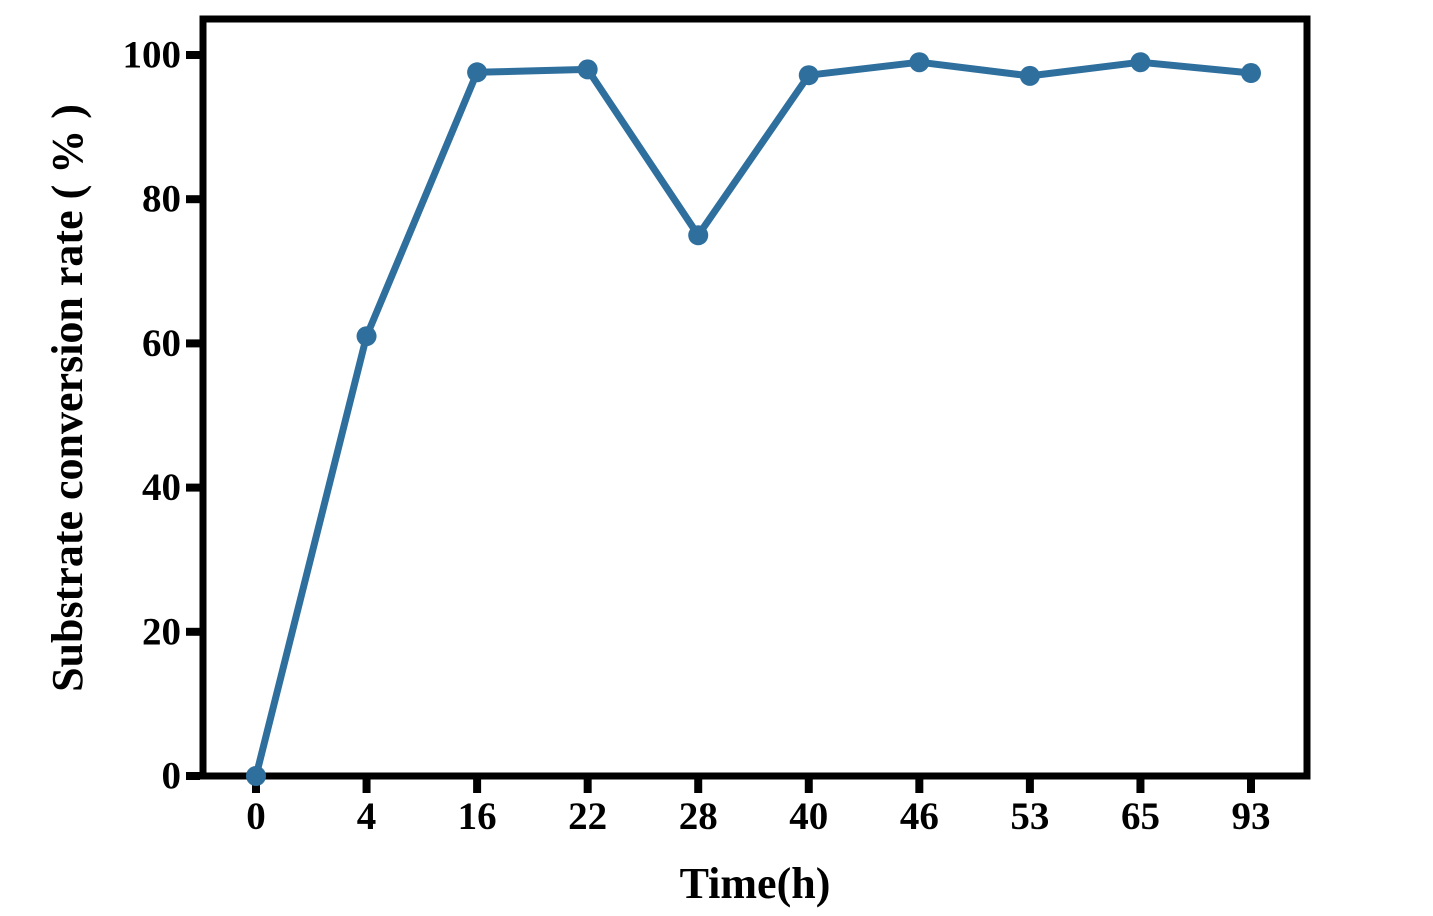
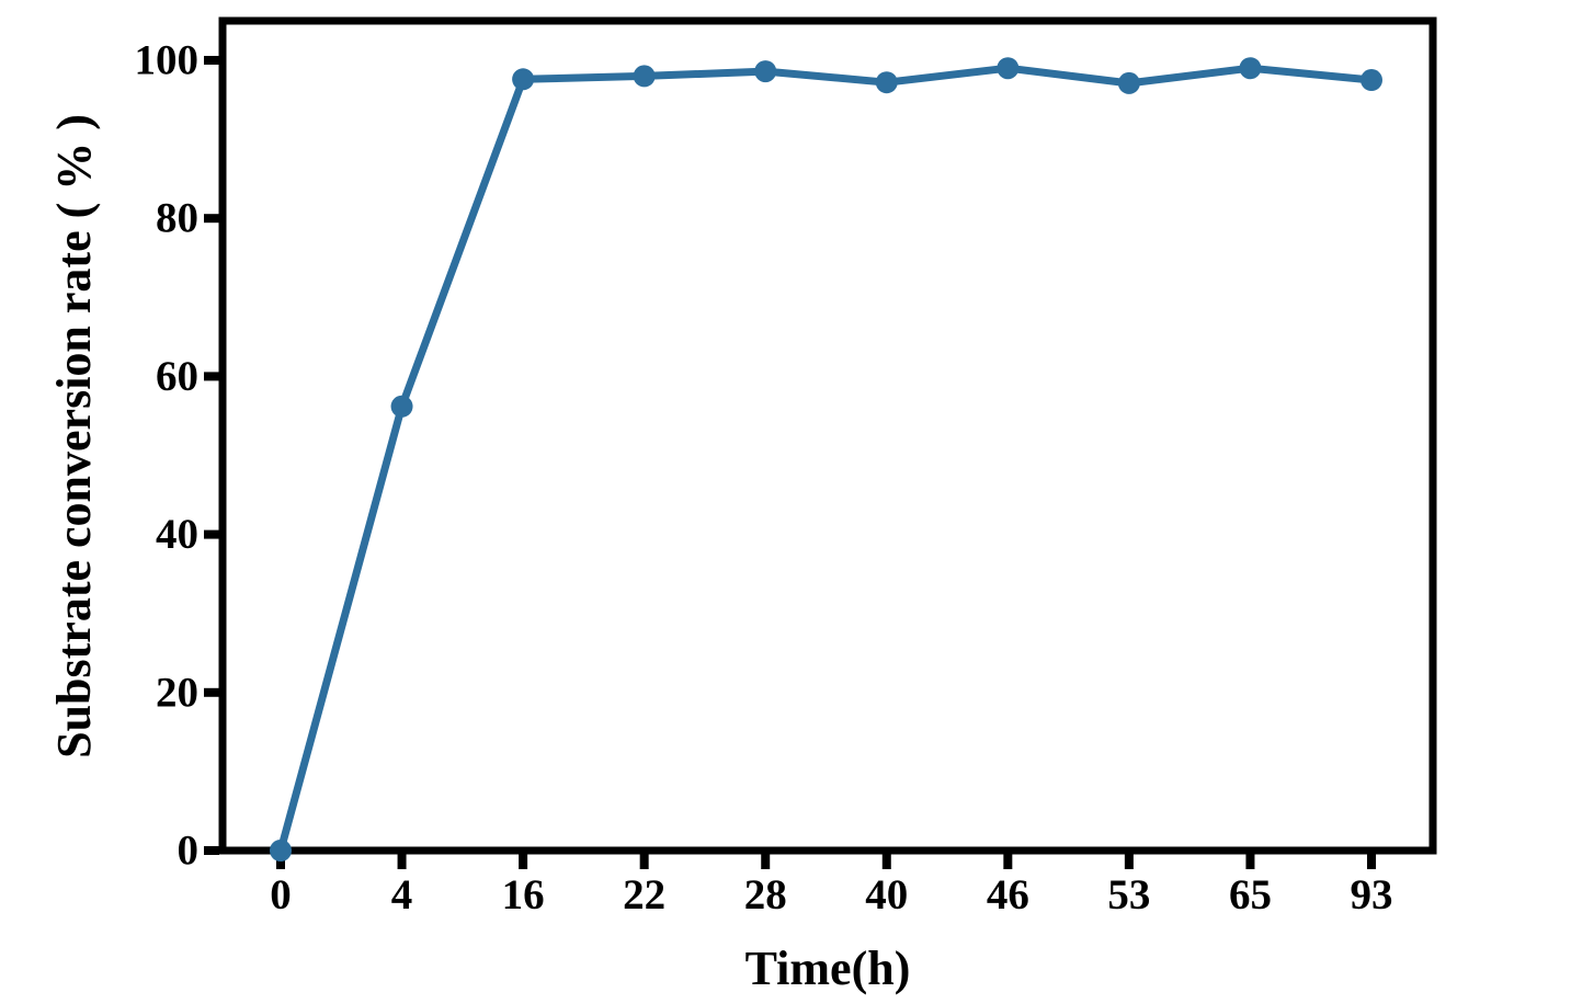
4: 61 -> 56
28: 75 -> 99
